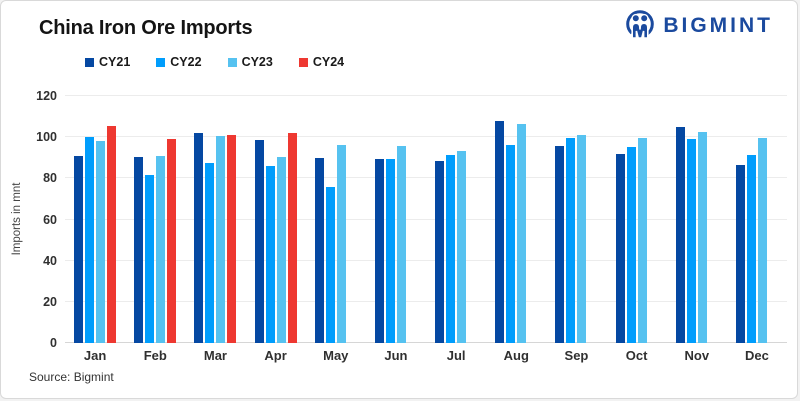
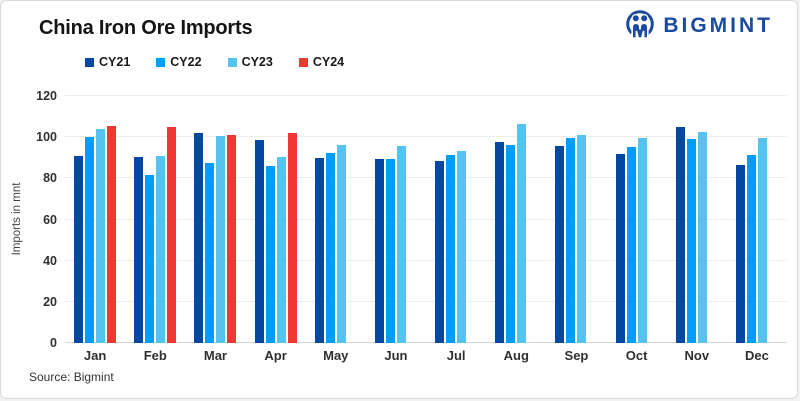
CY23/Jan: 98 -> 104
CY24/Feb: 99 -> 105
CY22/May: 76 -> 92
CY21/Aug: 108 -> 98
